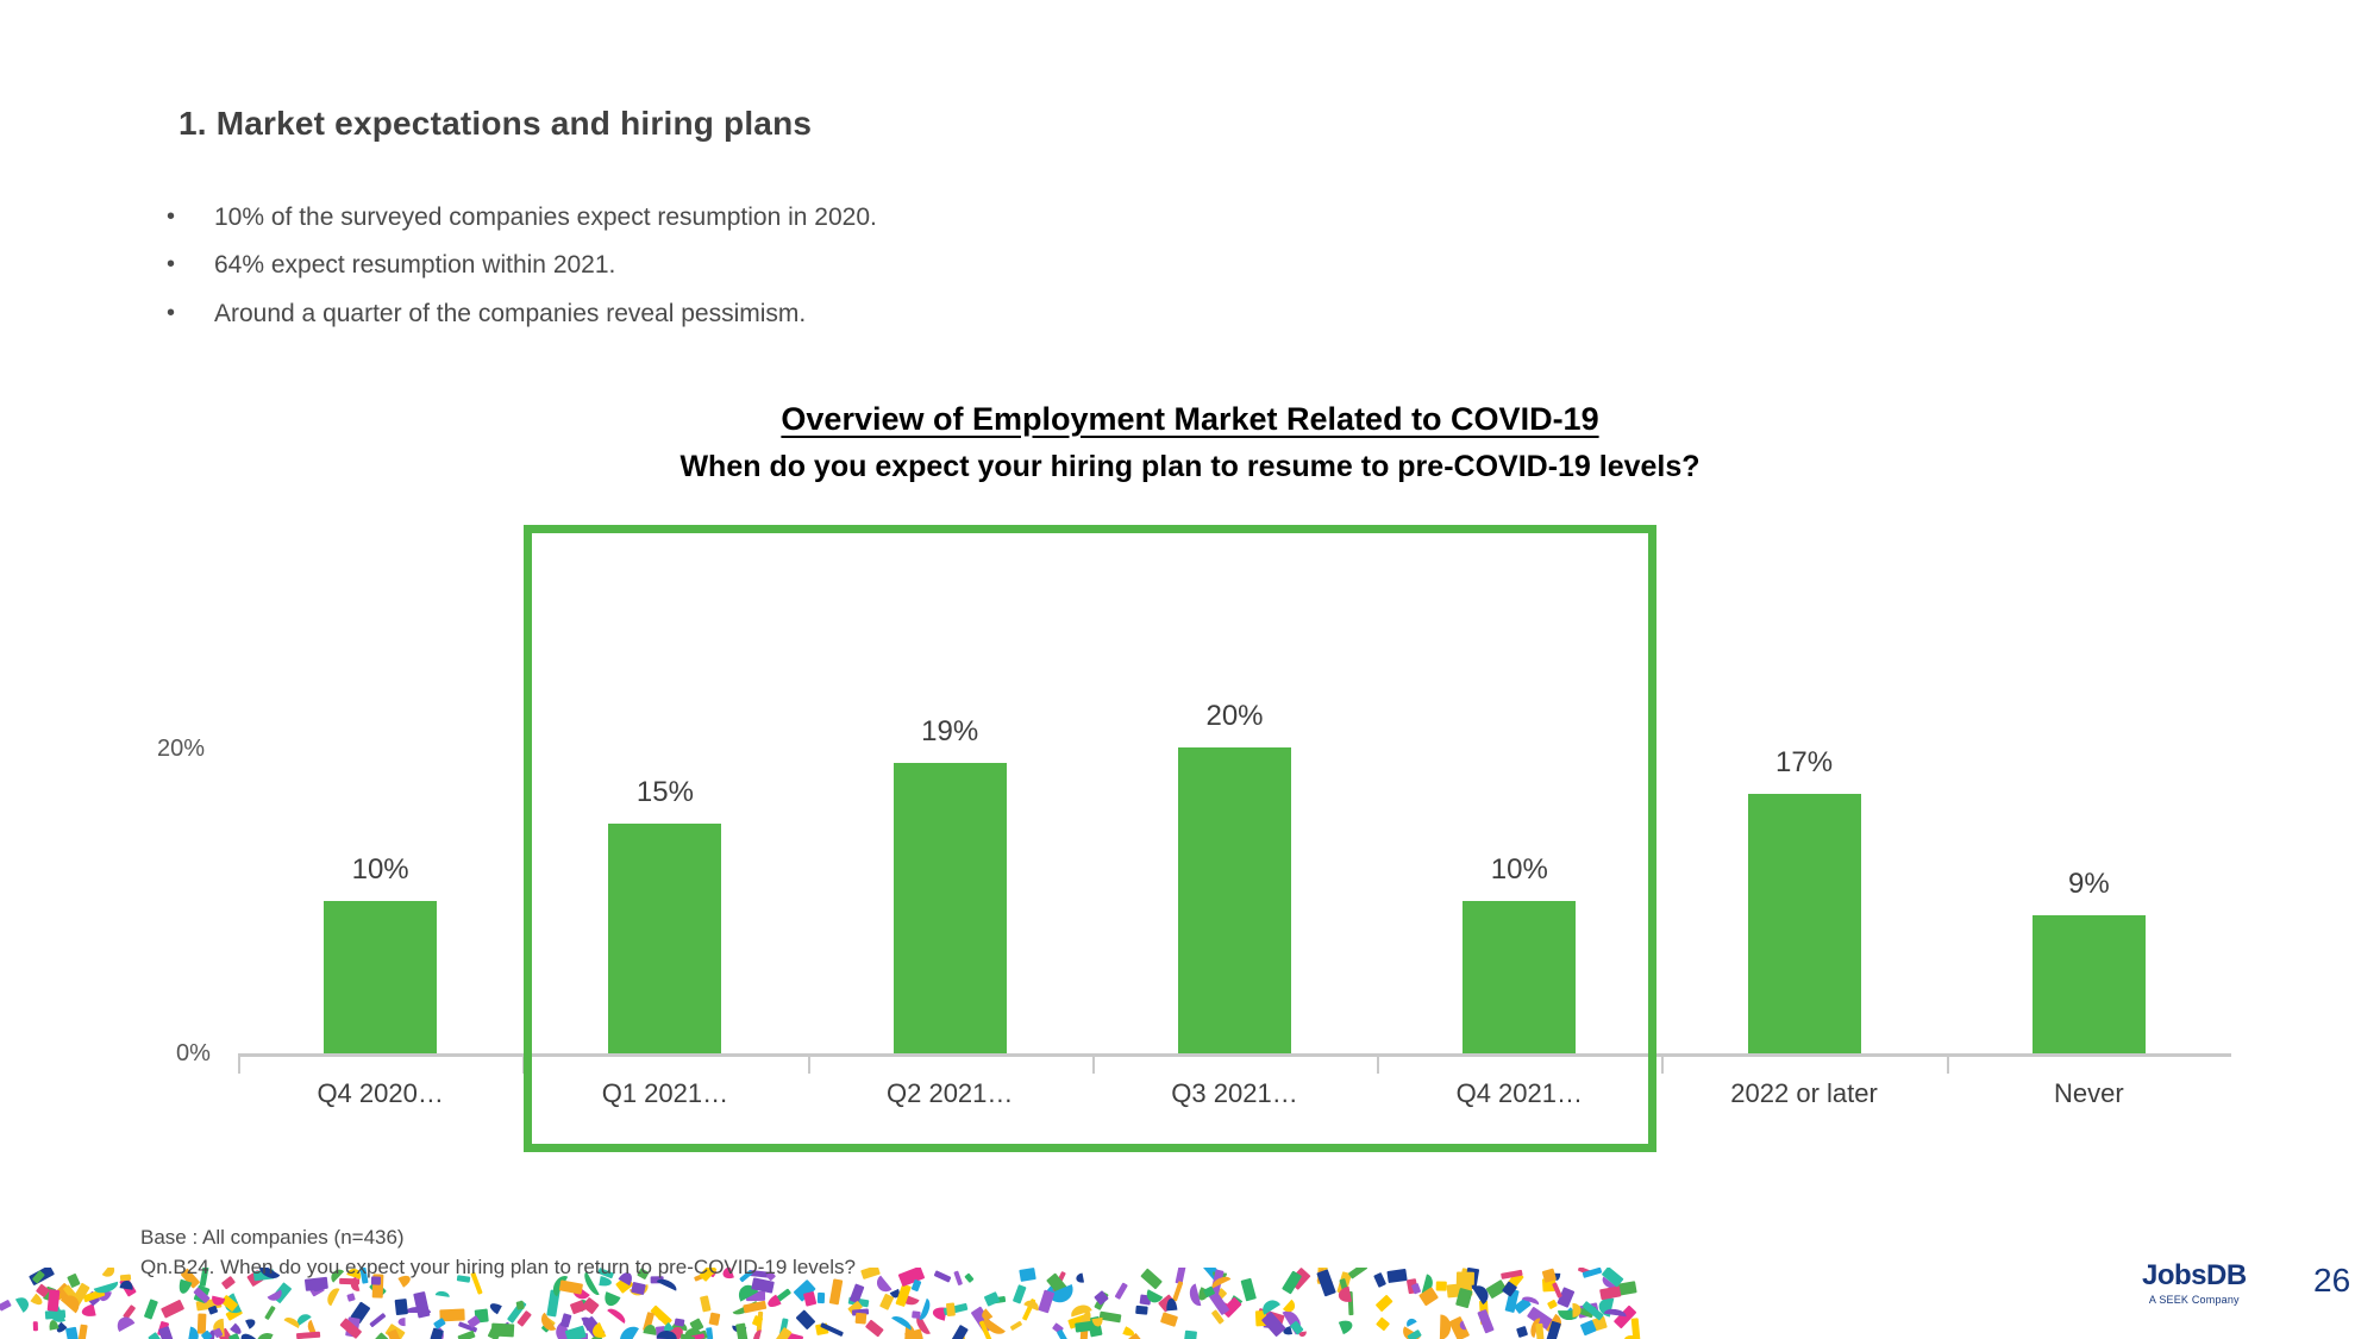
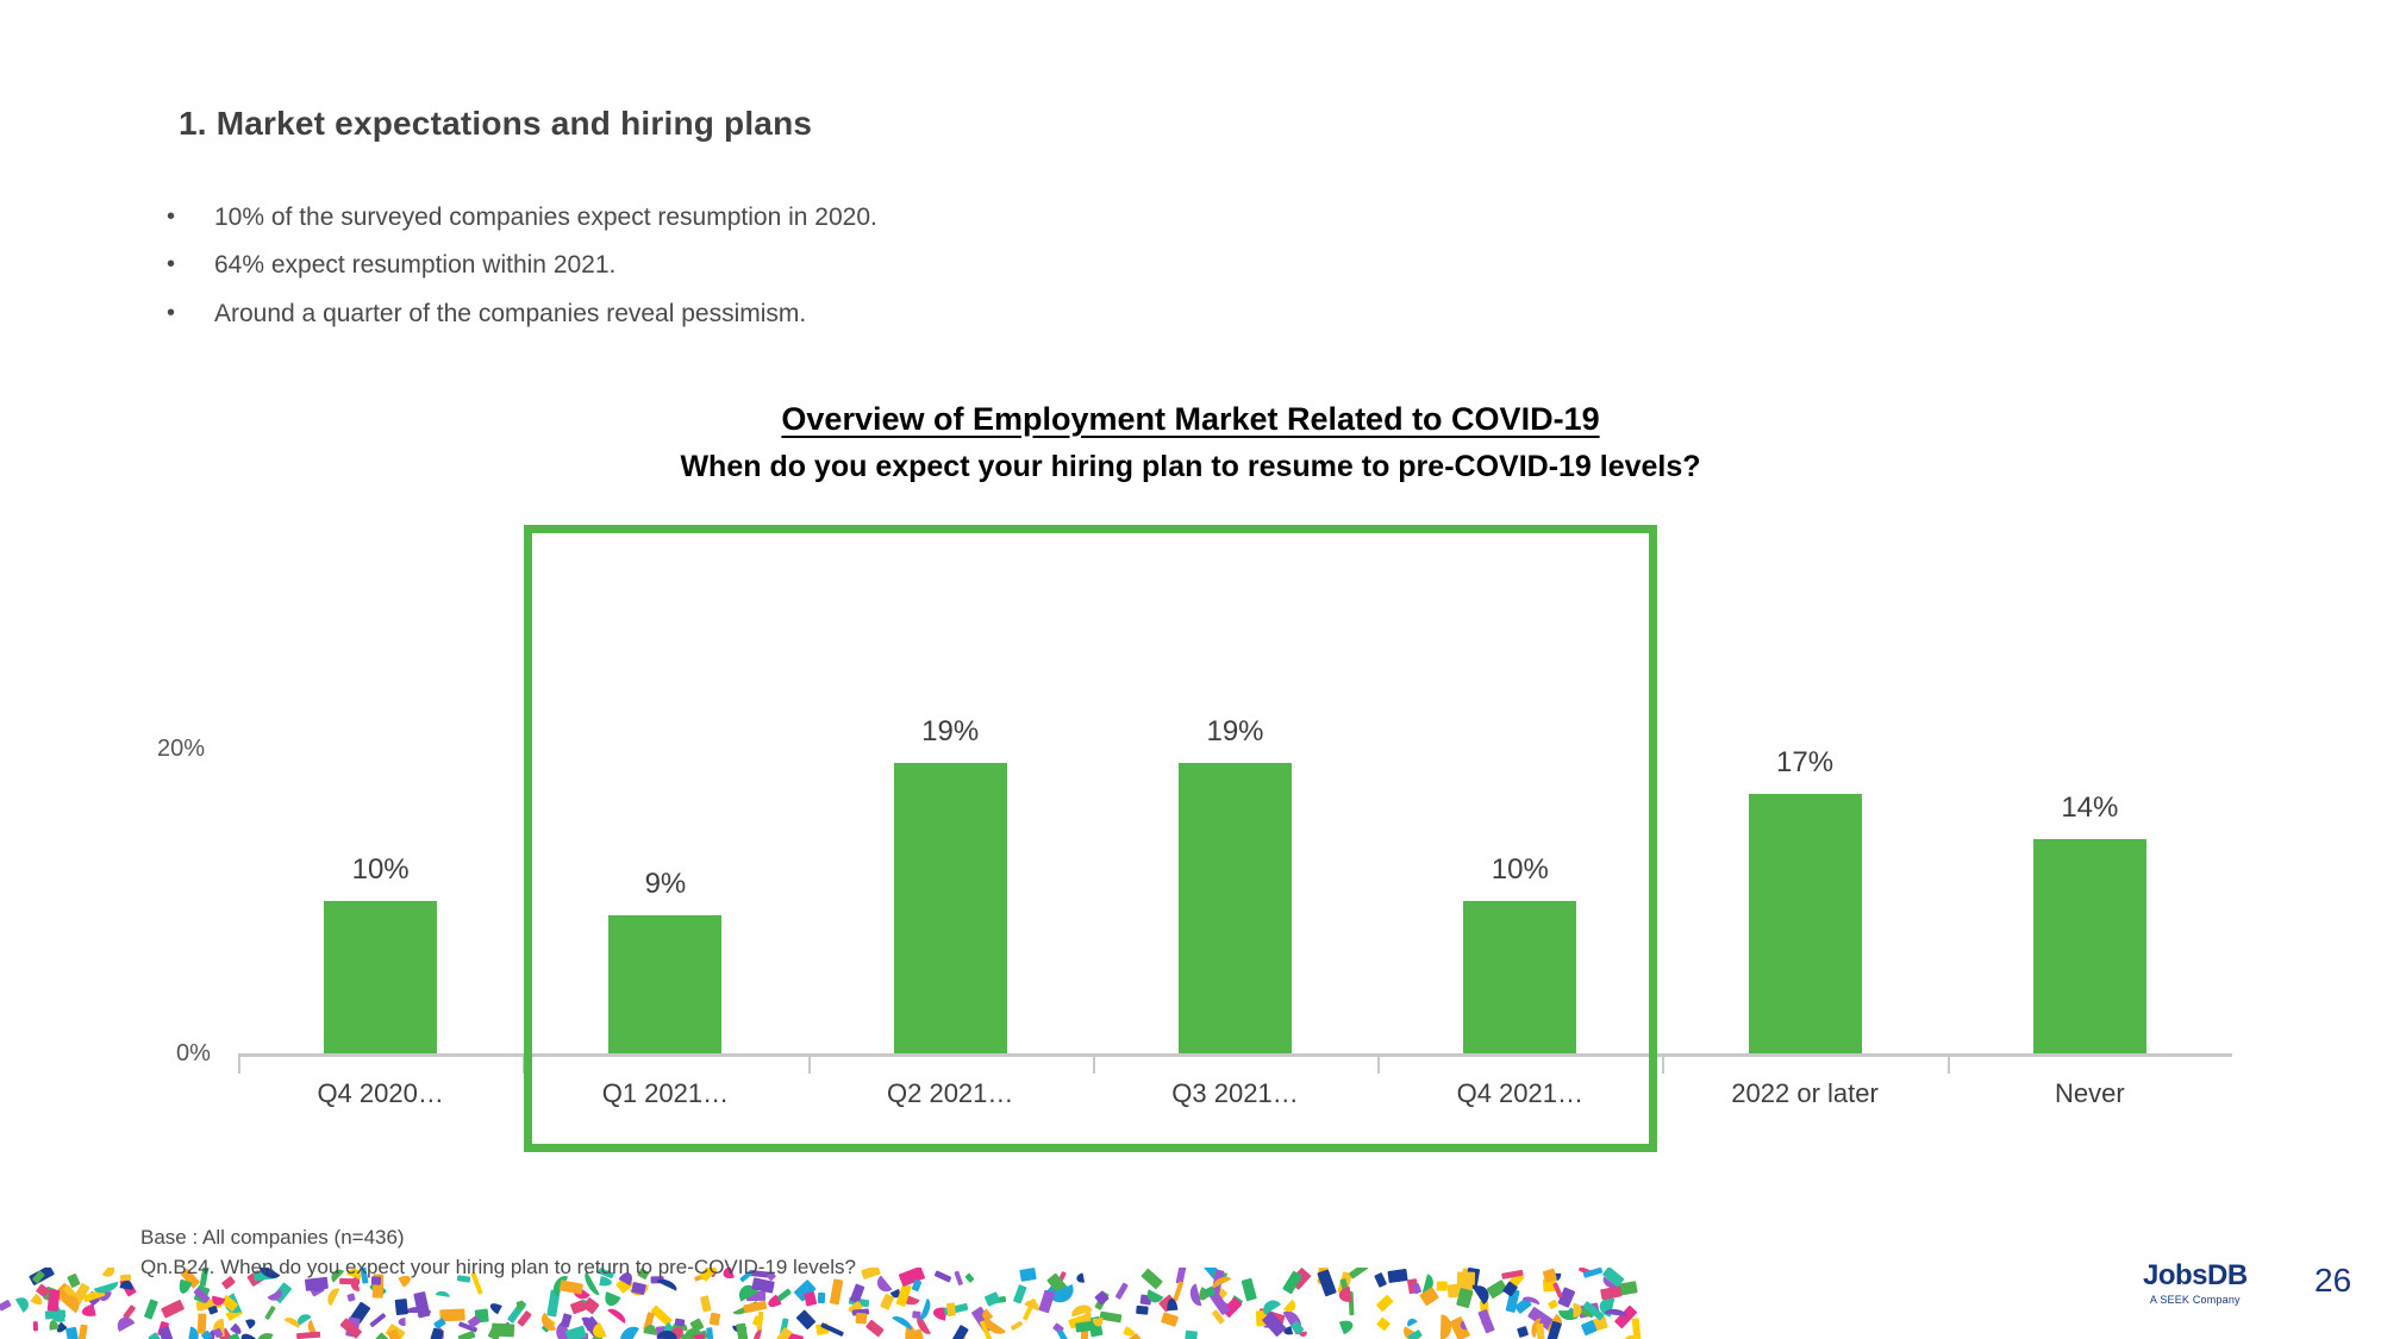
Q1 2021…: 15% -> 9%
Q3 2021…: 20% -> 19%
Never: 9% -> 14%
